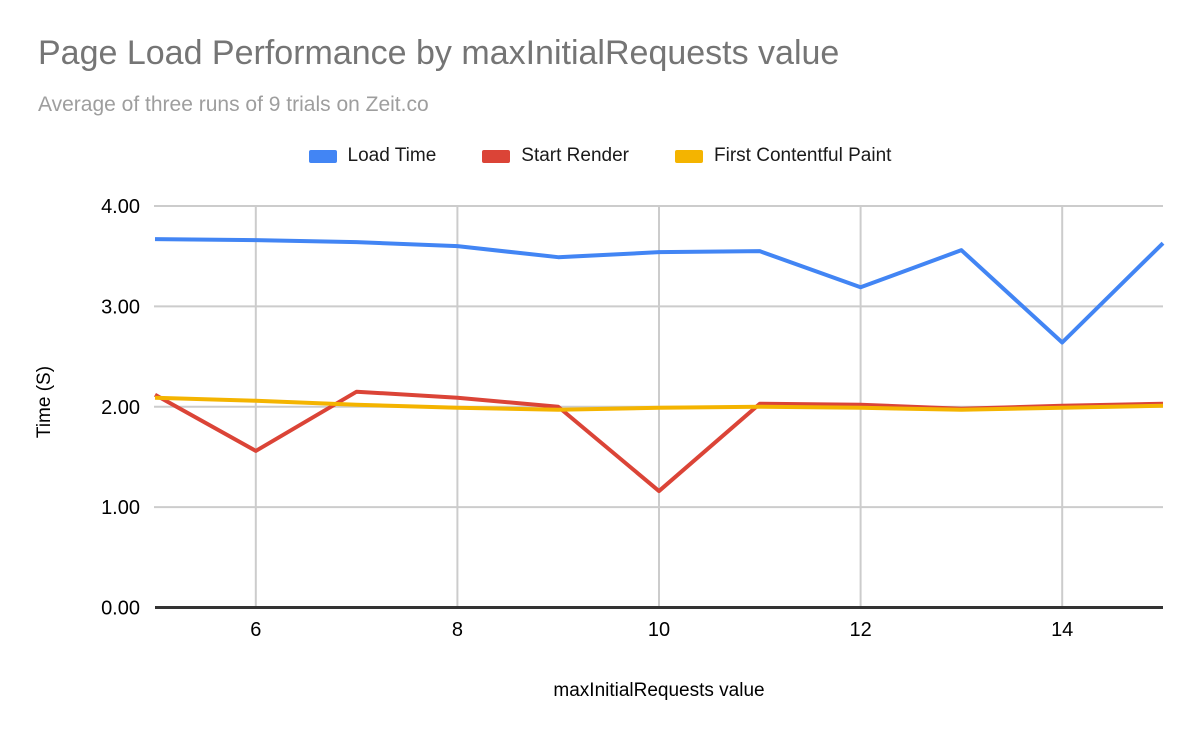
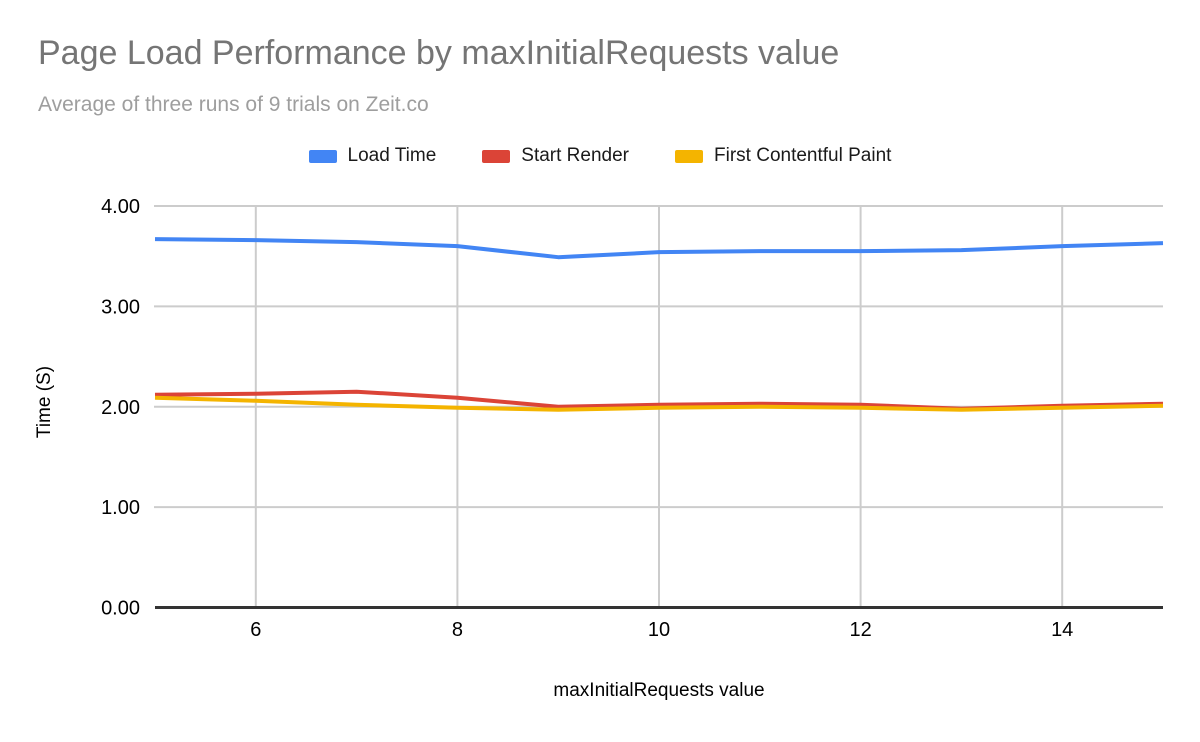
Start Render/6: 1.56 -> 2.13
Start Render/10: 1.16 -> 2.02
Load Time/12: 3.19 -> 3.55
Load Time/14: 2.64 -> 3.60
